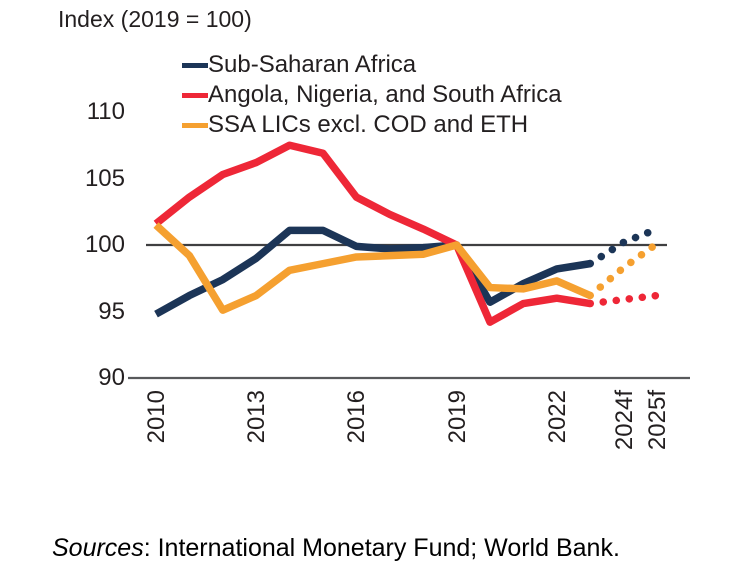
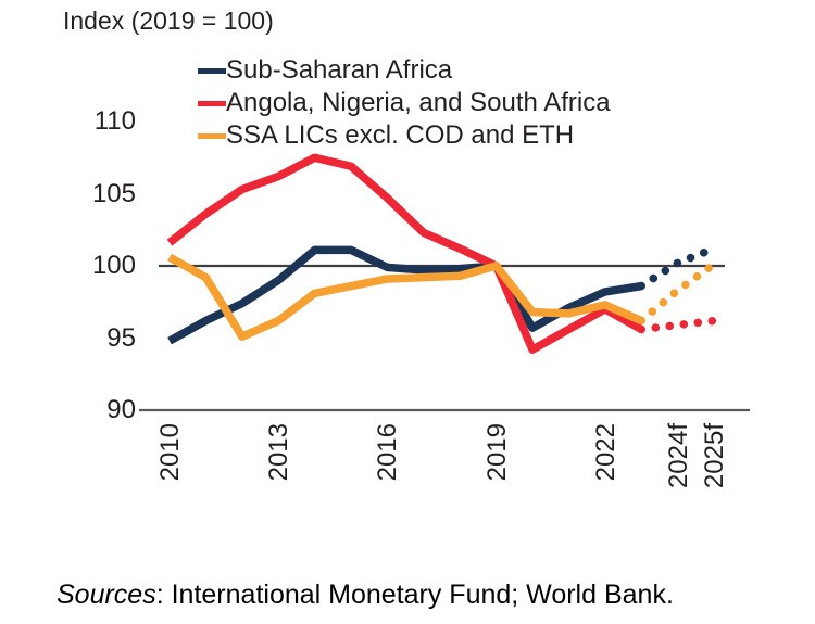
SSA LICs excl. COD and ETH/2010: 101.5 -> 100.6
Angola, Nigeria, and South Africa/2016: 103.6 -> 104.7
Angola, Nigeria, and South Africa/2022: 96.0 -> 97.0
